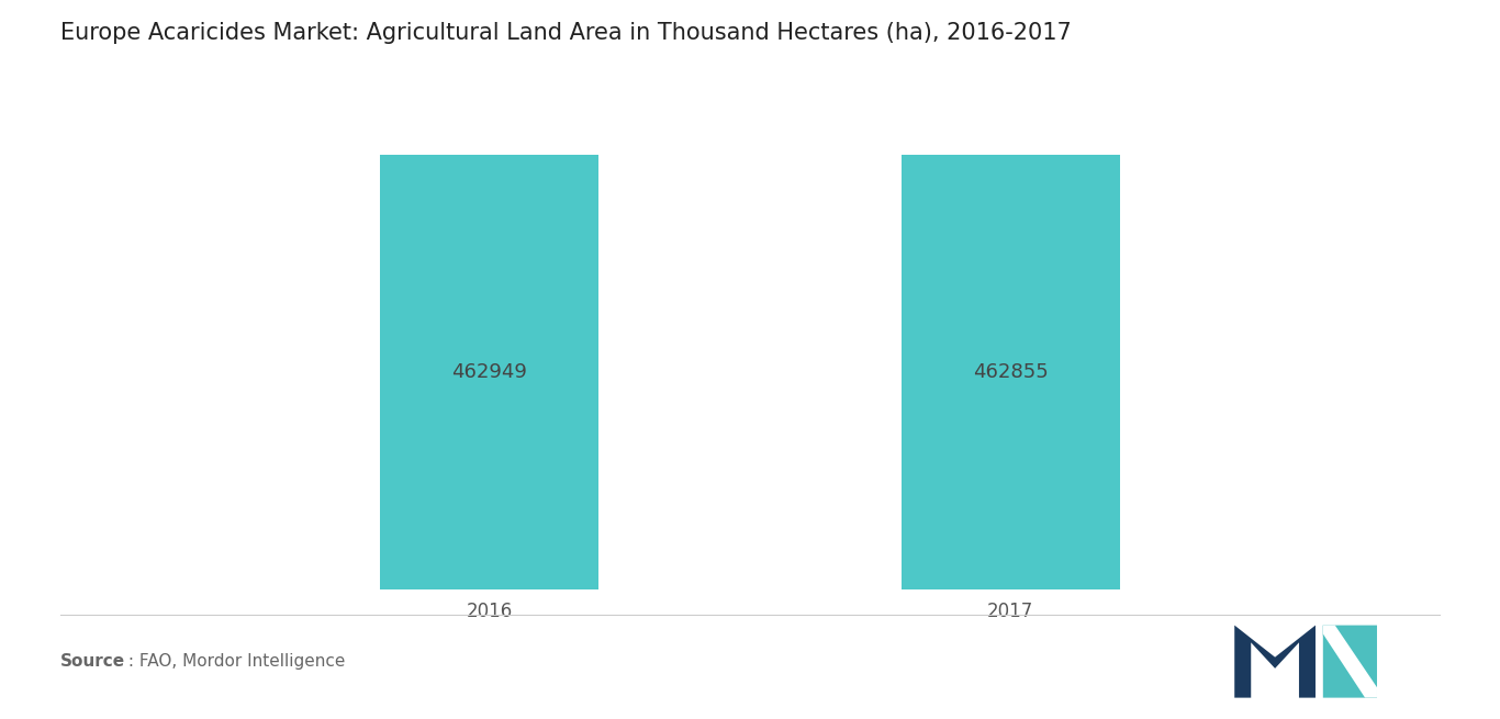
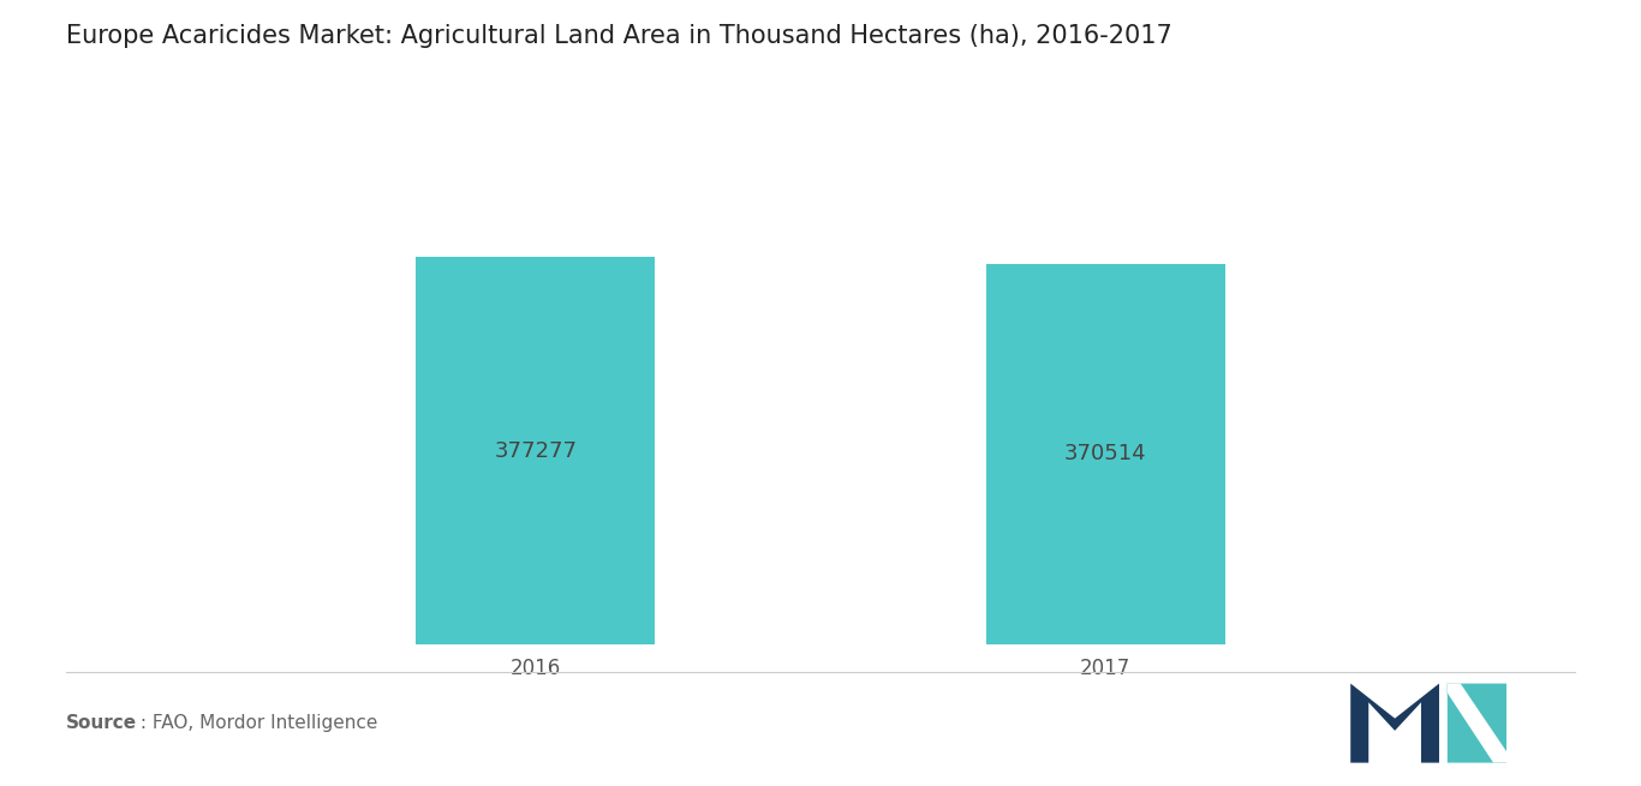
2016: 462949 -> 377277
2017: 462855 -> 370514
